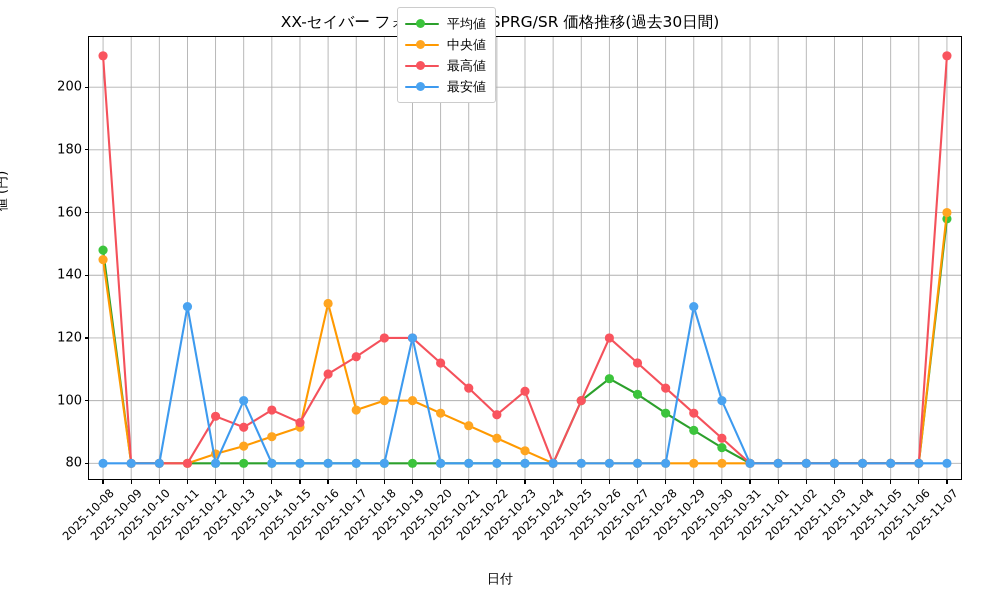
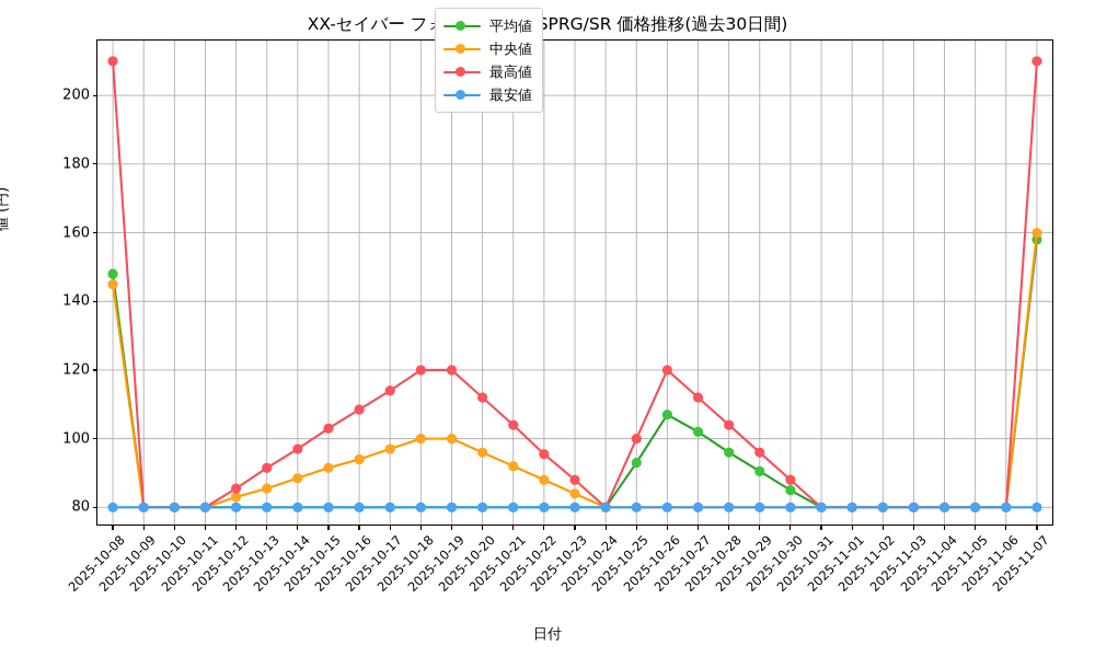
最安値/2025-10-11: 130 -> 80
最高値/2025-10-12: 95 -> 86
最安値/2025-10-13: 100 -> 80
最高値/2025-10-15: 93 -> 103
中央値/2025-10-16: 131 -> 94
最安値/2025-10-19: 120 -> 80
最高値/2025-10-23: 103 -> 88
平均値/2025-10-25: 100 -> 93
最安値/2025-10-29: 130 -> 80
最安値/2025-10-30: 100 -> 80
